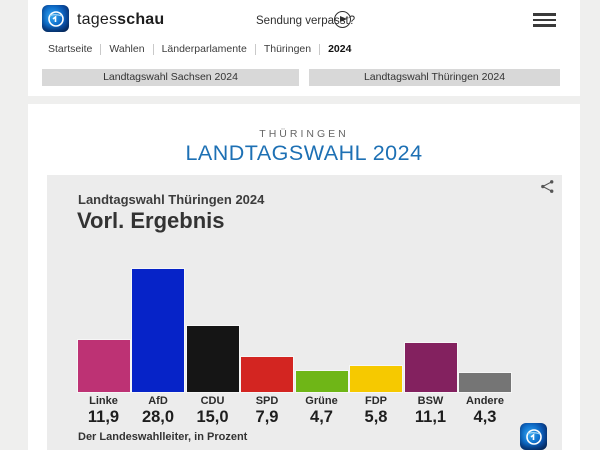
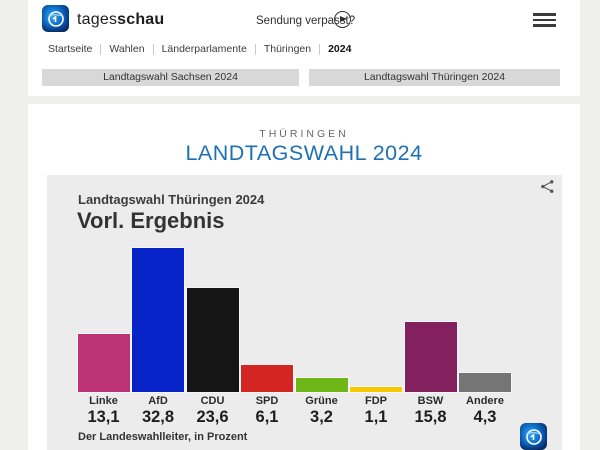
Linke: 11,9 -> 13,1
AfD: 28,0 -> 32,8
CDU: 15,0 -> 23,6
SPD: 7,9 -> 6,1
Grüne: 4,7 -> 3,2
FDP: 5,8 -> 1,1
BSW: 11,1 -> 15,8
